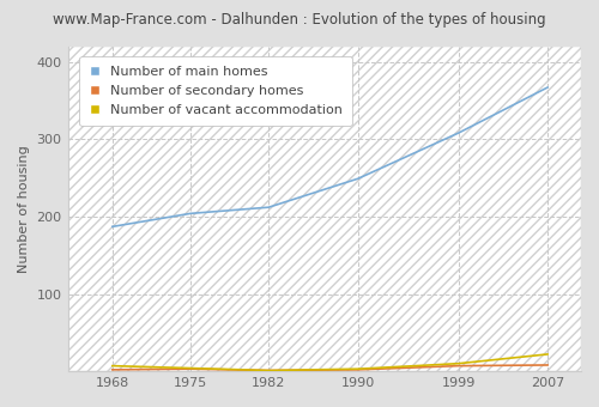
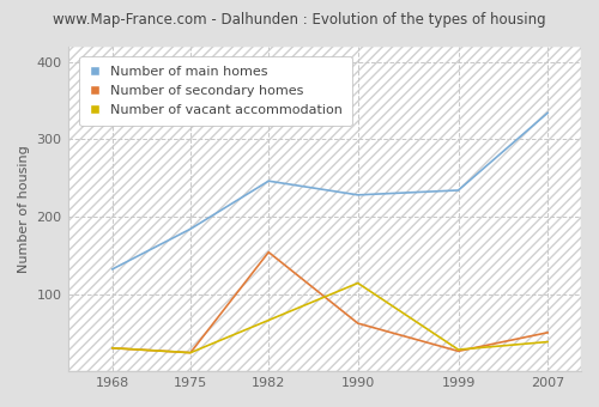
Number of main homes/1968: 187 -> 132
Number of secondary homes/1968: 2 -> 30
Number of vacant accommodation/1968: 7 -> 30
Number of main homes/1975: 204 -> 184
Number of secondary homes/1975: 3 -> 24
Number of vacant accommodation/1975: 4 -> 24
Number of main homes/1982: 212 -> 246
Number of secondary homes/1982: 1 -> 154
Number of vacant accommodation/1982: 1 -> 66
Number of main homes/1990: 249 -> 228
Number of secondary homes/1990: 2 -> 62
Number of vacant accommodation/1990: 3 -> 114
Number of main homes/1999: 308 -> 234
Number of secondary homes/1999: 7 -> 26
Number of vacant accommodation/1999: 10 -> 28
Number of main homes/2007: 367 -> 334
Number of secondary homes/2007: 8 -> 50
Number of vacant accommodation/2007: 22 -> 38
